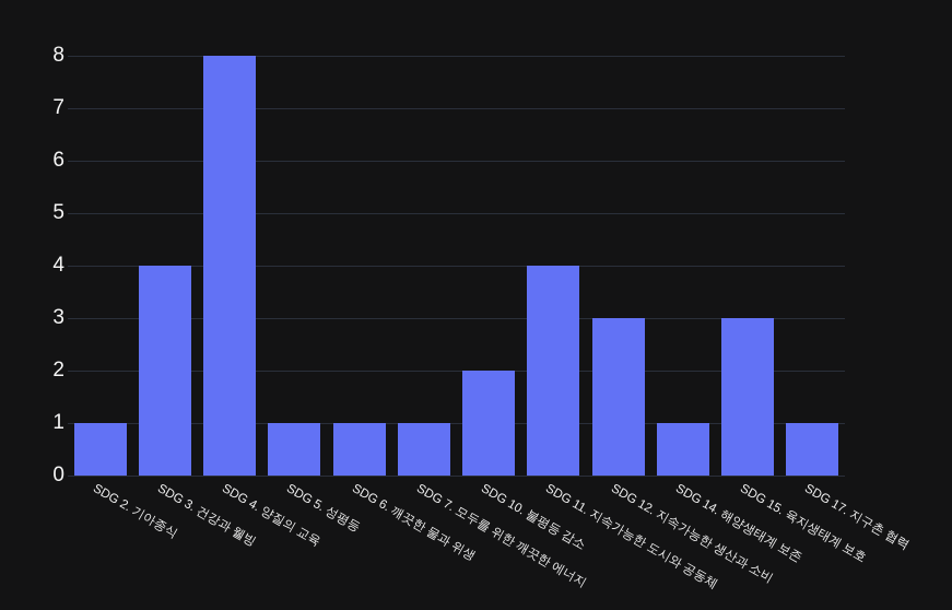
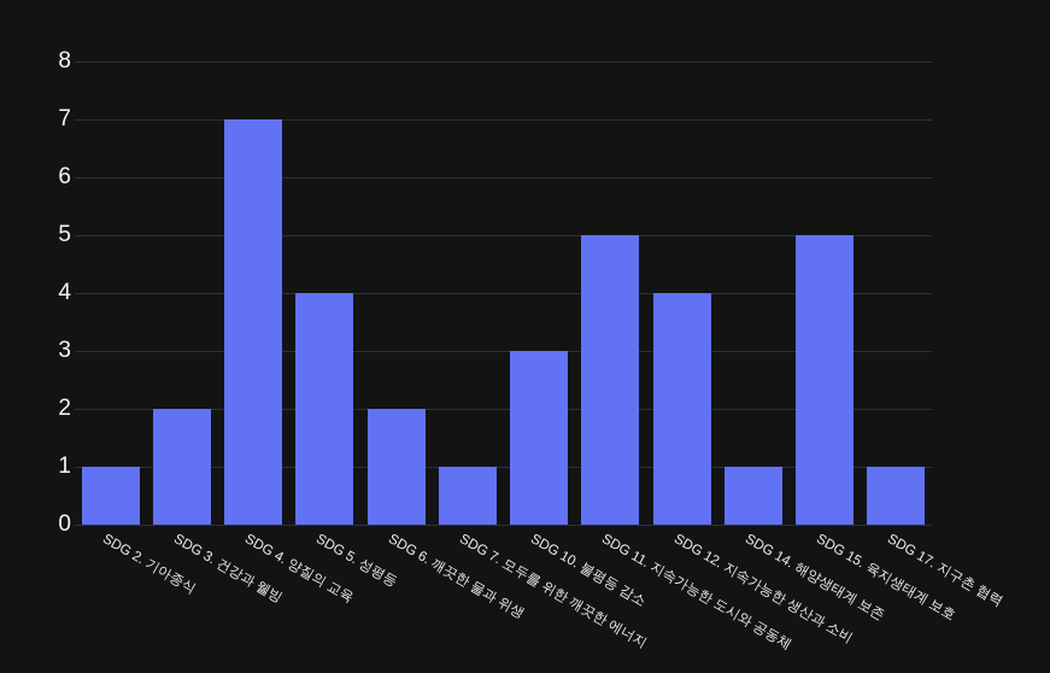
SDG 3. 건강과 웰빙: 4 -> 2
SDG 4. 양질의 교육: 8 -> 7
SDG 5. 성평등: 1 -> 4
SDG 6. 깨끗한 물과 위생: 1 -> 2
SDG 10. 불평등 감소: 2 -> 3
SDG 11. 지속가능한 도시와 공동체: 4 -> 5
SDG 12. 지속가능한 생산과 소비: 3 -> 4
SDG 15. 육지생태계 보호: 3 -> 5
